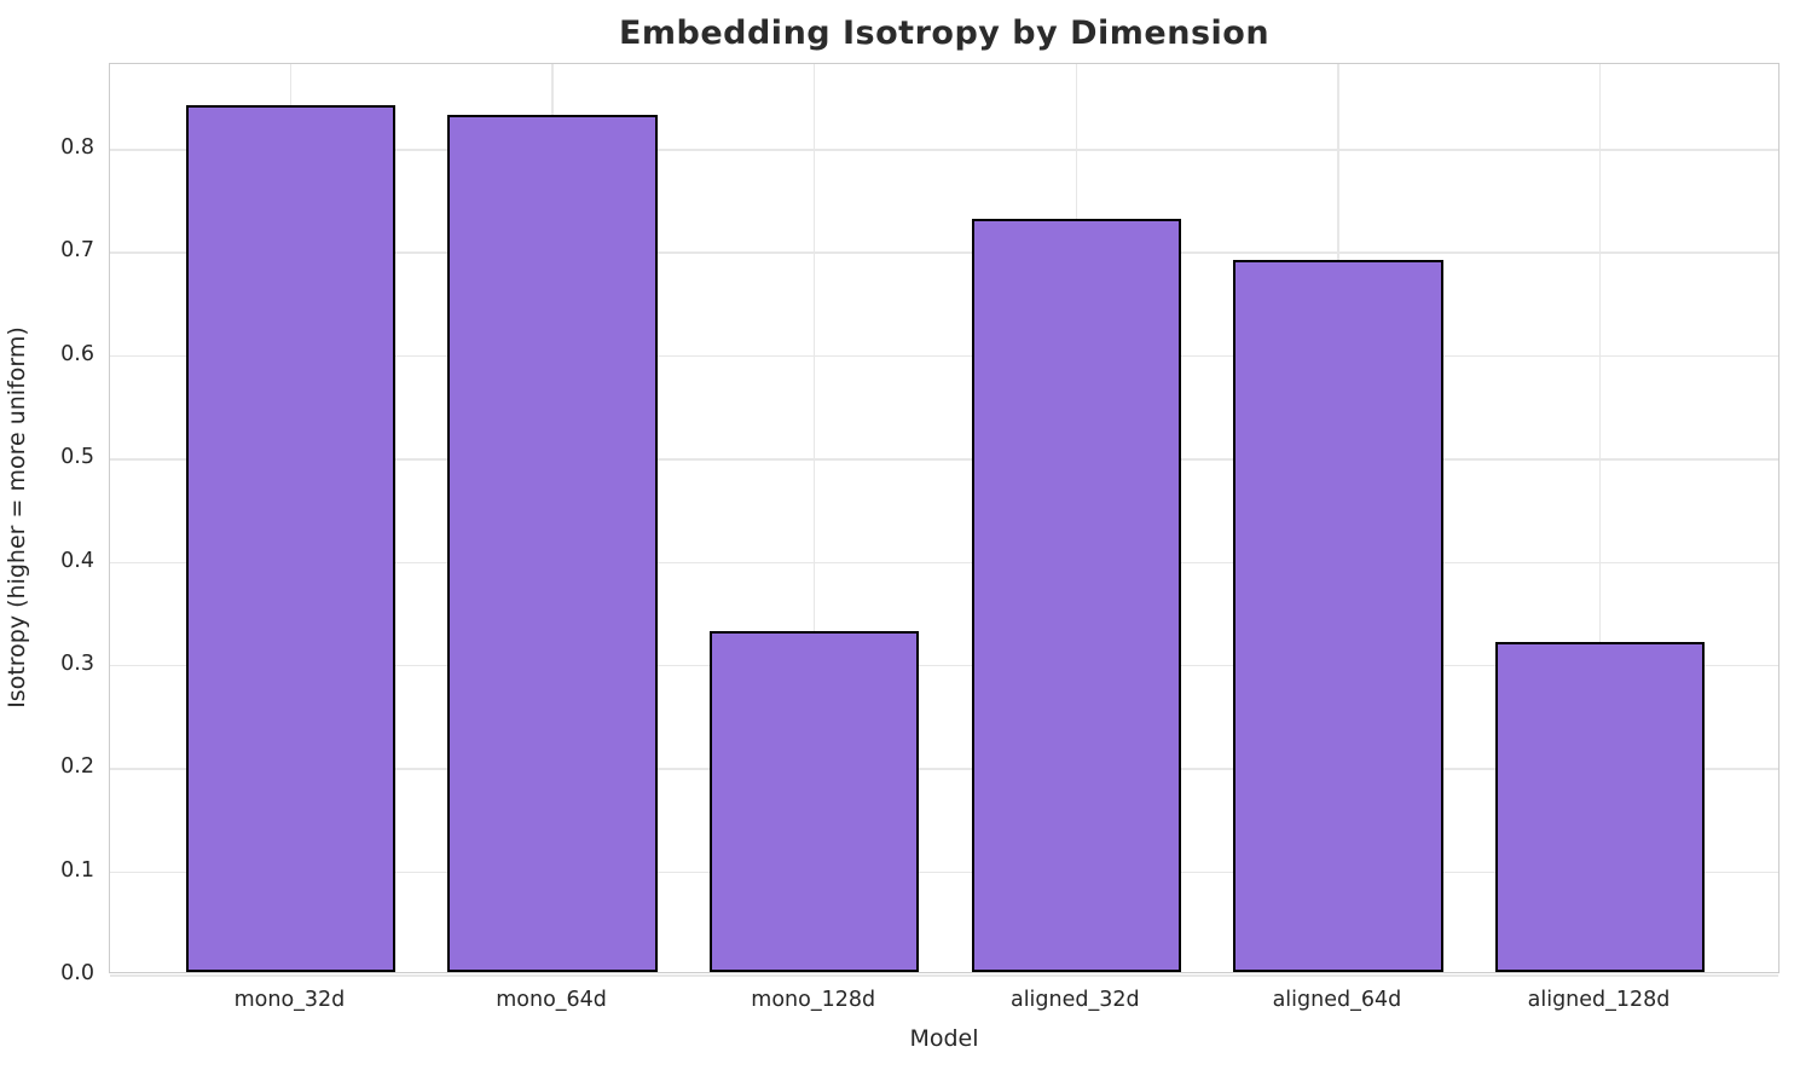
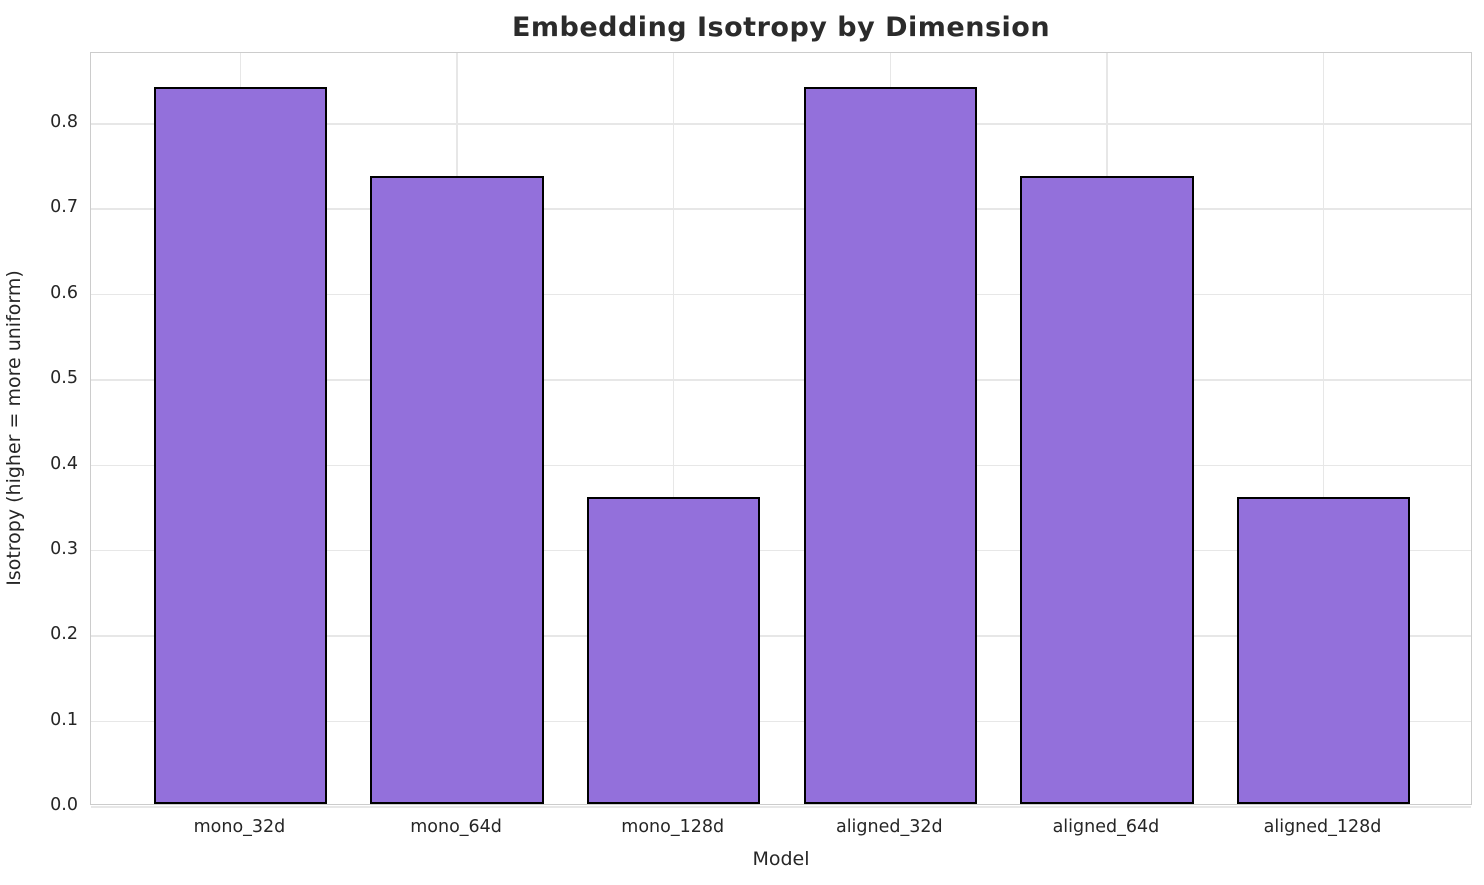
mono_64d: 0.83 -> 0.74
mono_128d: 0.33 -> 0.36
aligned_32d: 0.73 -> 0.84
aligned_64d: 0.69 -> 0.74
aligned_128d: 0.32 -> 0.36
